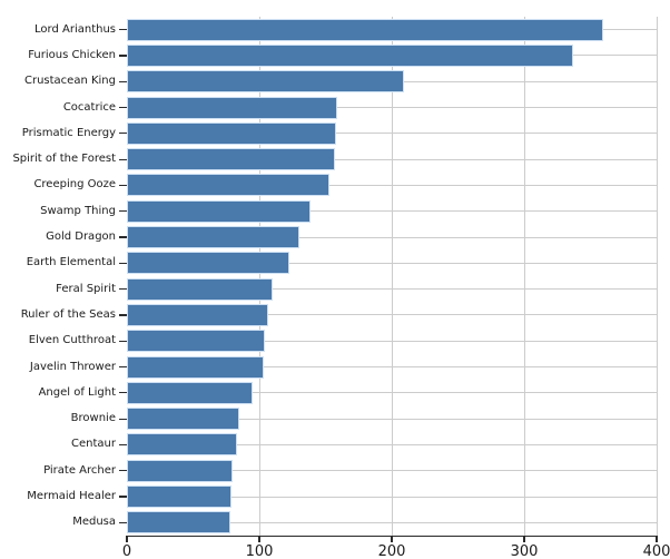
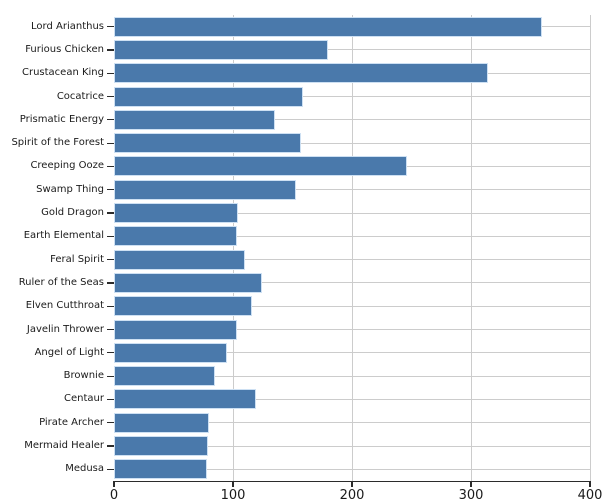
Furious Chicken: 337 -> 180
Crustacean King: 209 -> 314
Prismatic Energy: 158 -> 135
Creeping Ooze: 153 -> 246
Swamp Thing: 139 -> 153
Gold Dragon: 130 -> 104
Earth Elemental: 123 -> 103
Ruler of the Seas: 107 -> 124
Elven Cutthroat: 104 -> 116
Centaur: 83 -> 119
